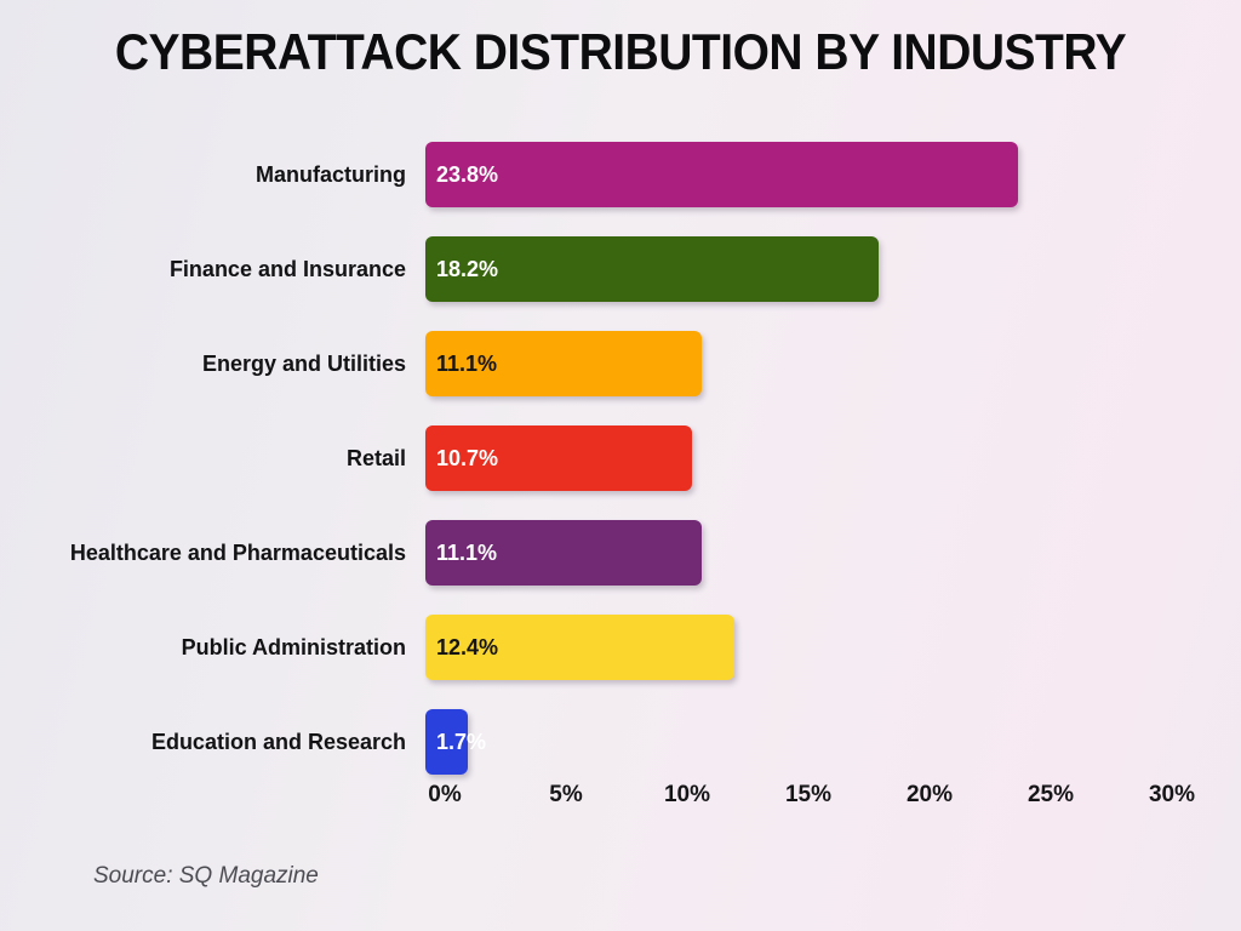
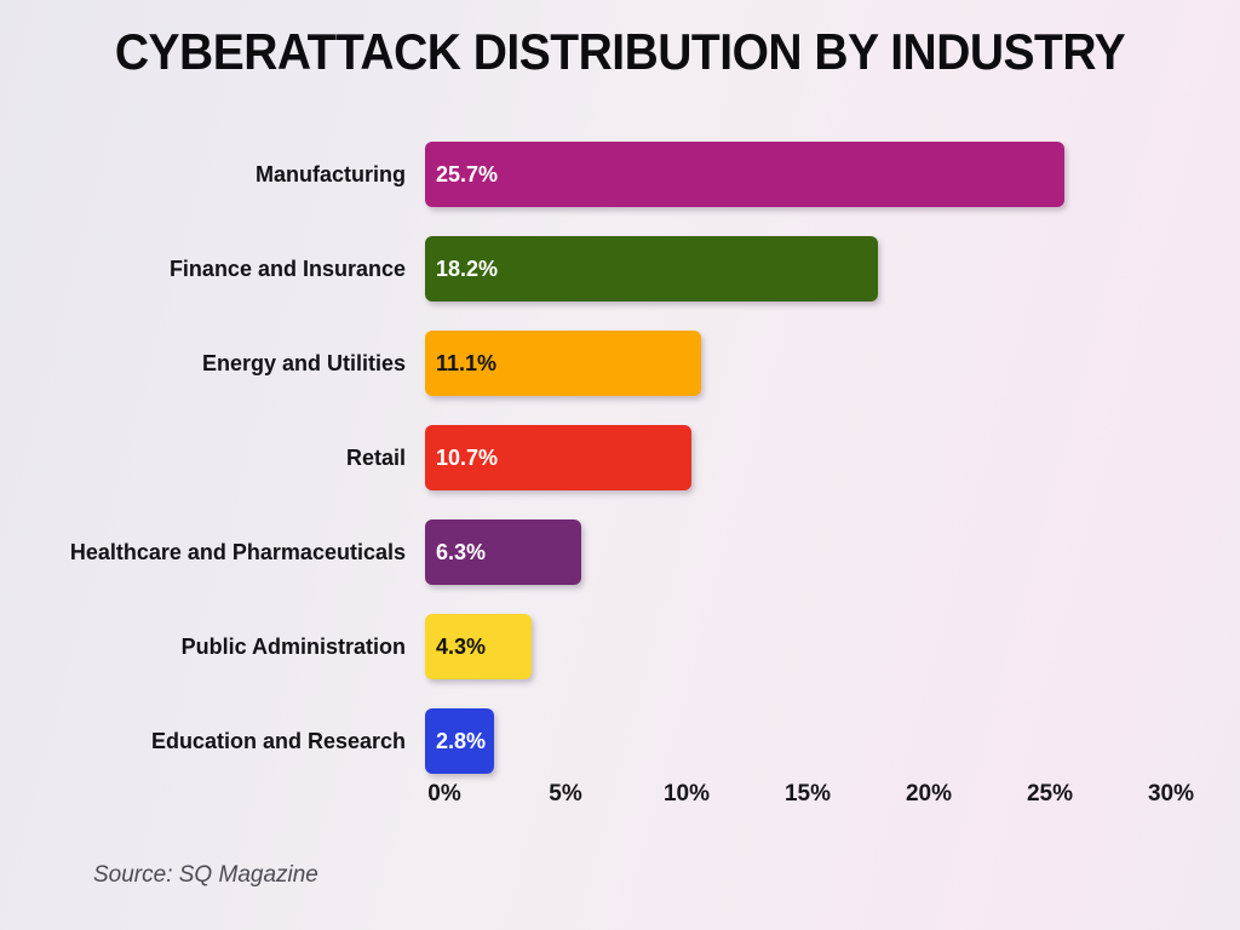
Manufacturing: 23.8% -> 25.7%
Healthcare and Pharmaceuticals: 11.1% -> 6.3%
Public Administration: 12.4% -> 4.3%
Education and Research: 1.7% -> 2.8%
